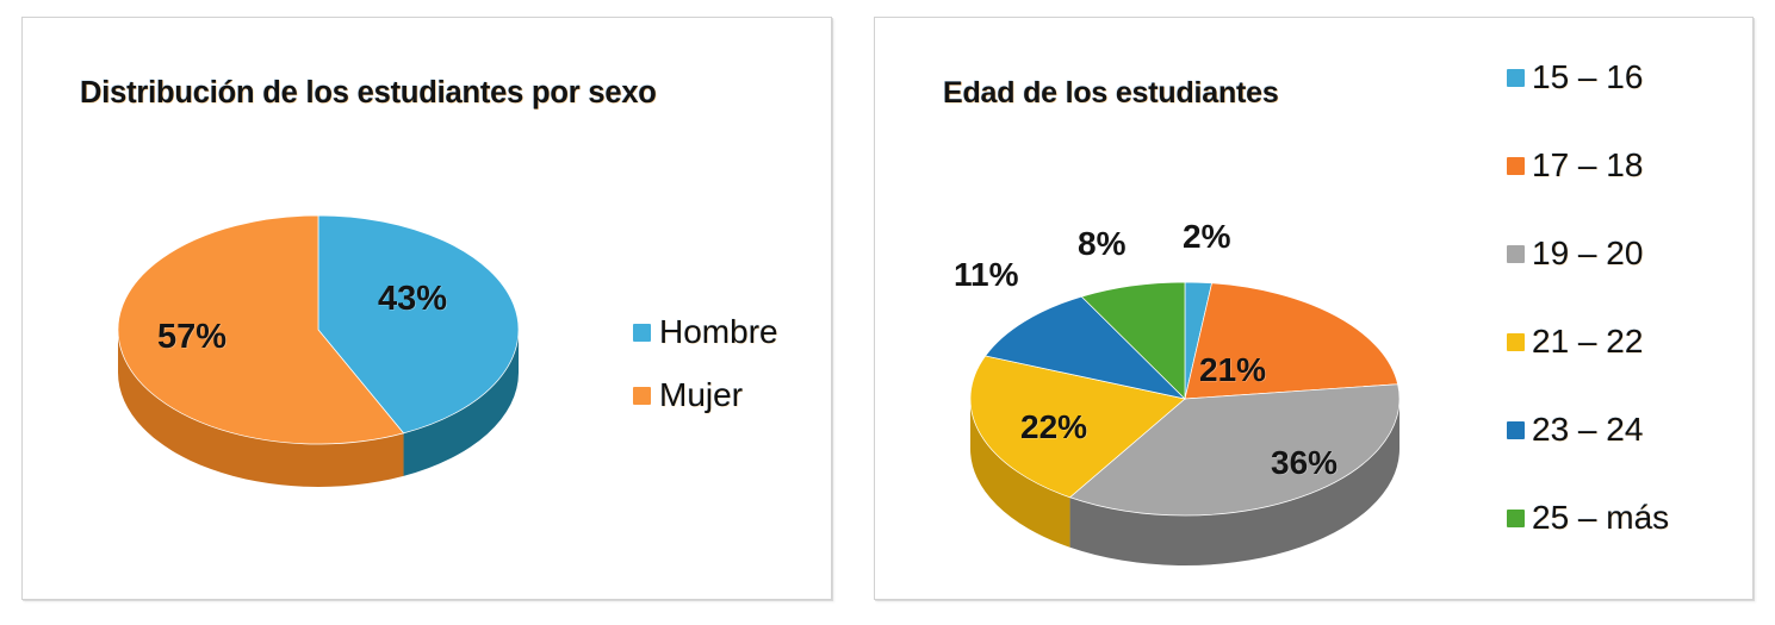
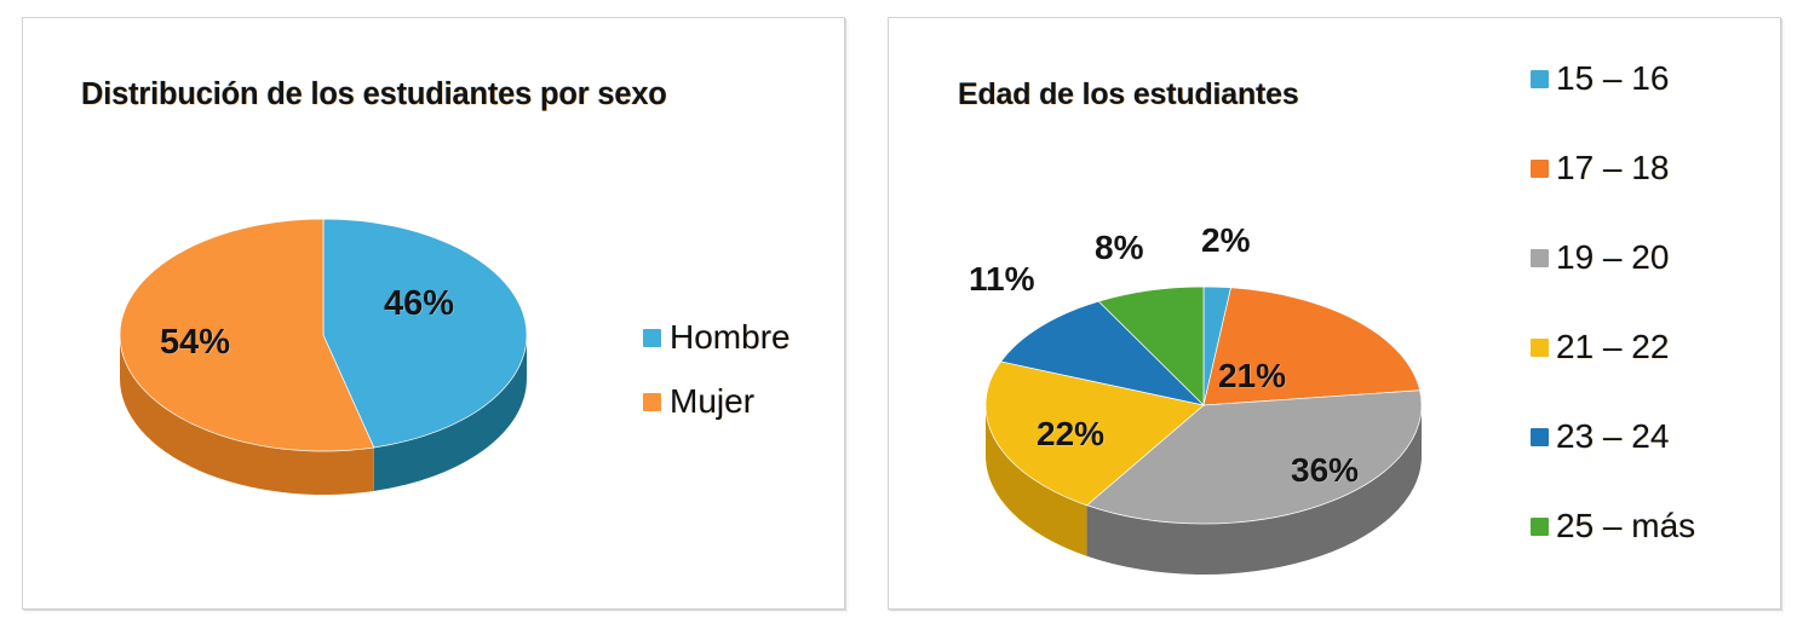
Distribución de los estudiantes por sexo/Hombre: 43% -> 46%
Distribución de los estudiantes por sexo/Mujer: 57% -> 54%
